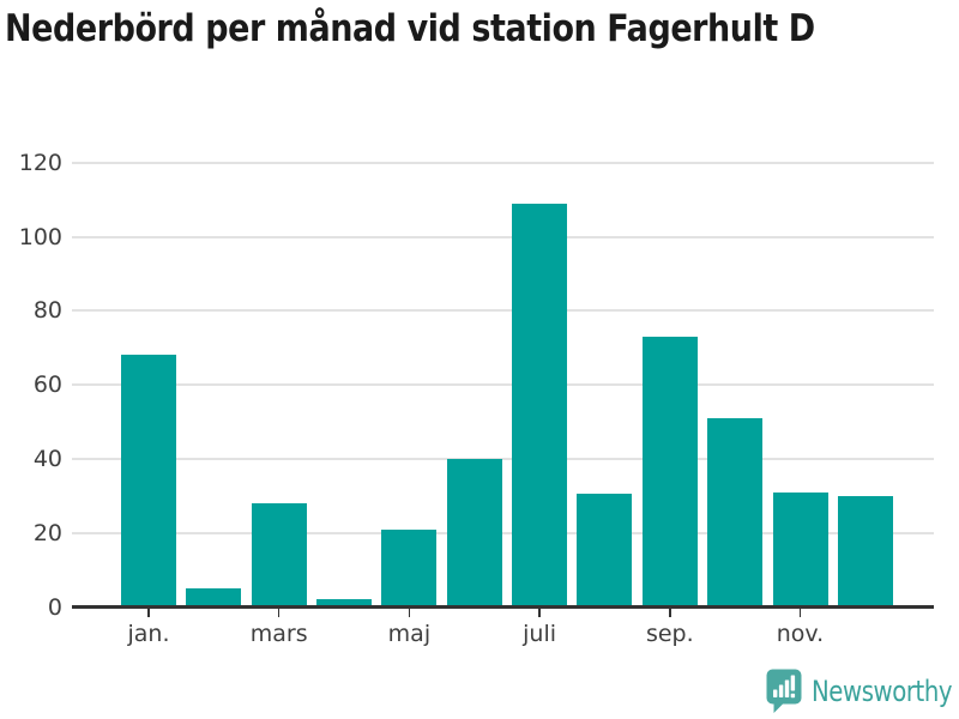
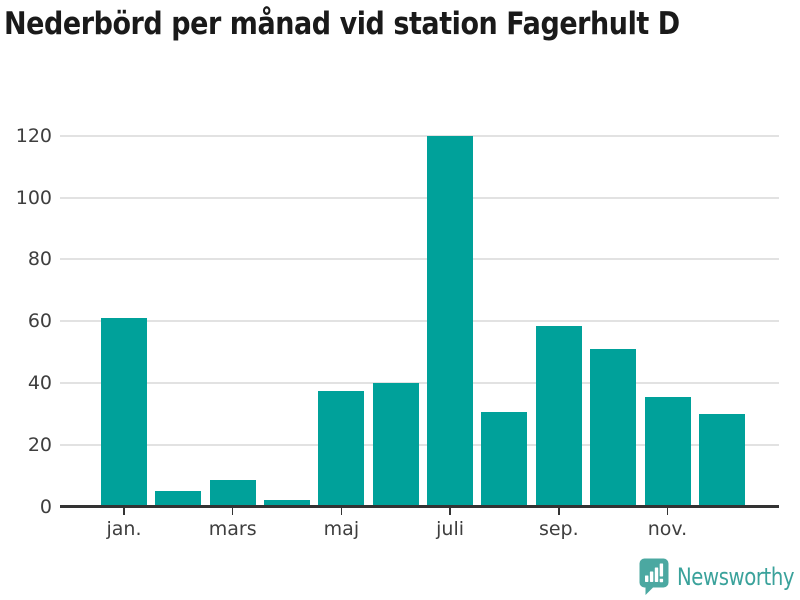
jan.: 68 -> 61
mars: 28 -> 8
maj: 21 -> 38
juli: 109 -> 120
sep.: 73 -> 58
nov.: 31 -> 36
